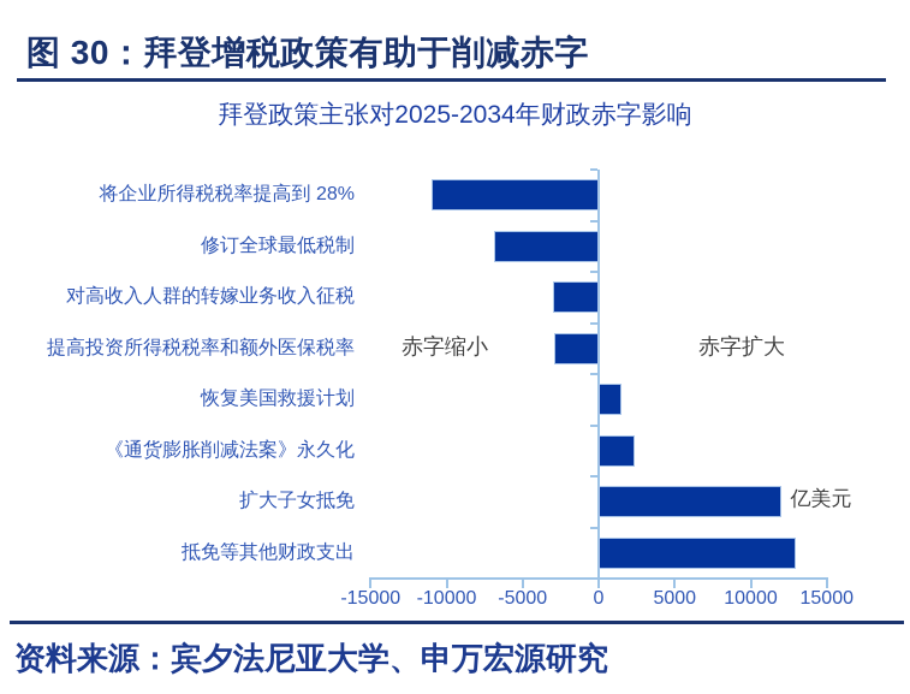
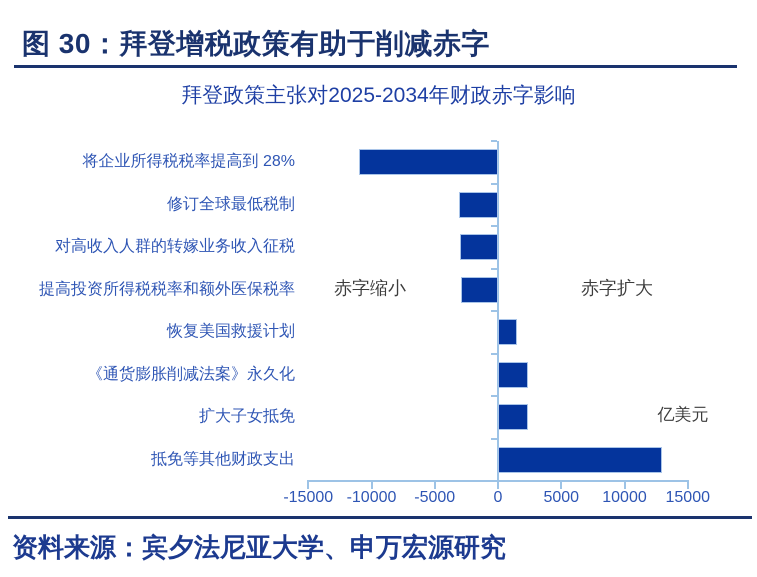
修订全球最低税制: -6900 -> -3100
扩大子女抵免: 12000 -> 2400
